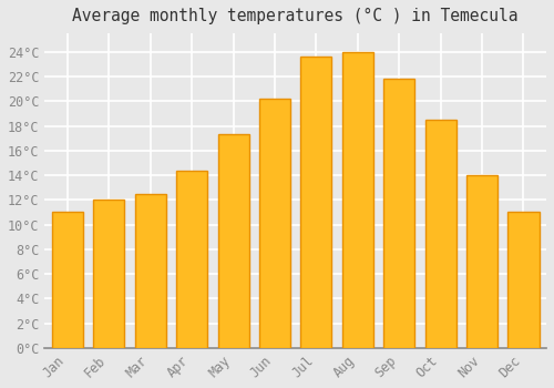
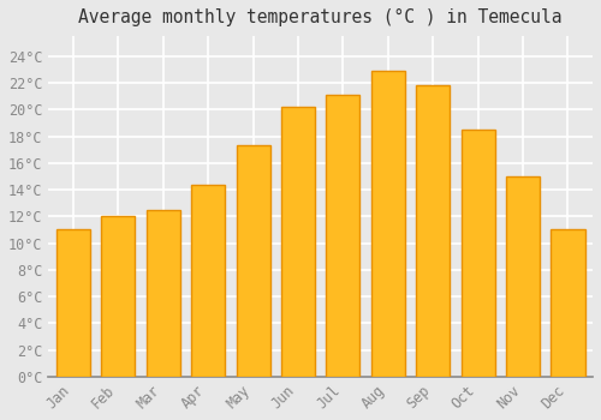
Jul: 23.6°C -> 21.1°C
Aug: 24.0°C -> 22.9°C
Nov: 14.0°C -> 15.0°C
